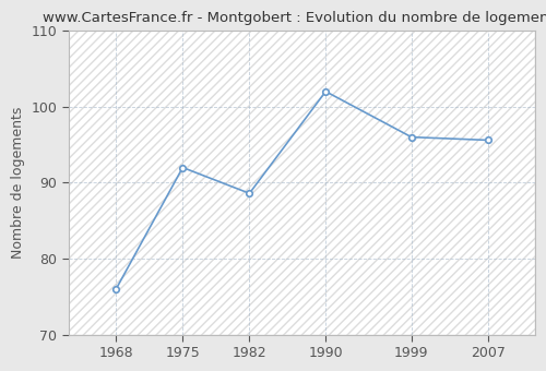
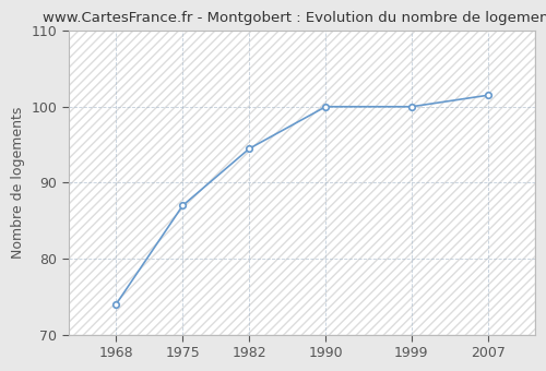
1968: 76.0 -> 74.0
1975: 92.0 -> 87.0
1982: 88.6 -> 94.5
1990: 102.0 -> 100.0
1999: 96.0 -> 100.0
2007: 95.6 -> 101.5
